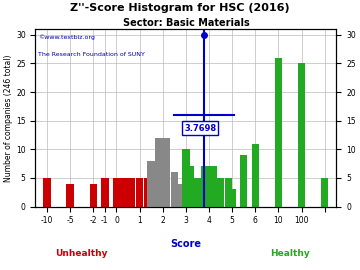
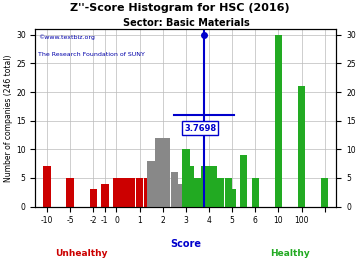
-10: 5 -> 7
-5: 4 -> 5
-2: 4 -> 3
-1: 5 -> 4
6: 11 -> 5
10: 26 -> 30
100: 25 -> 21
